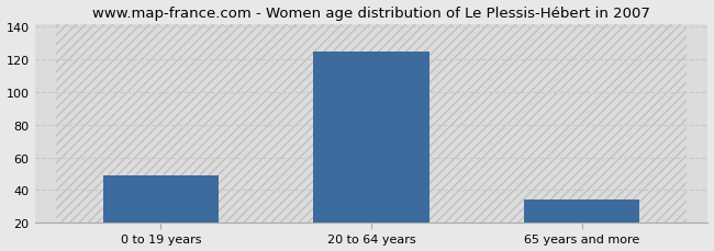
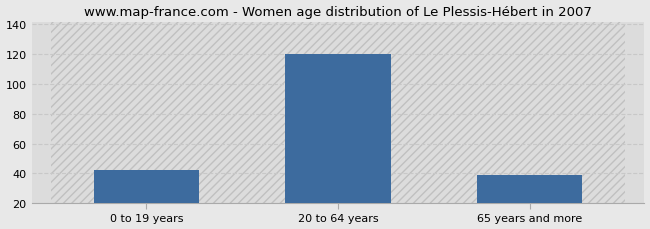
0 to 19 years: 49 -> 42
20 to 64 years: 125 -> 120
65 years and more: 34 -> 39
